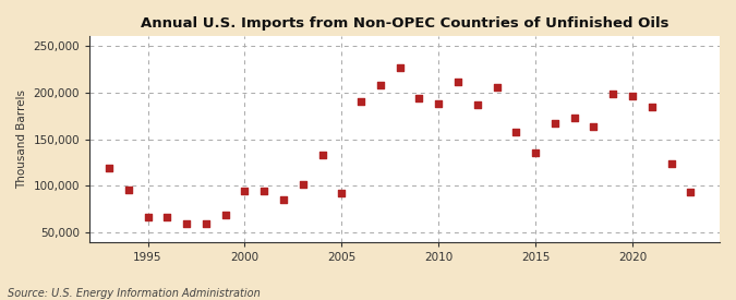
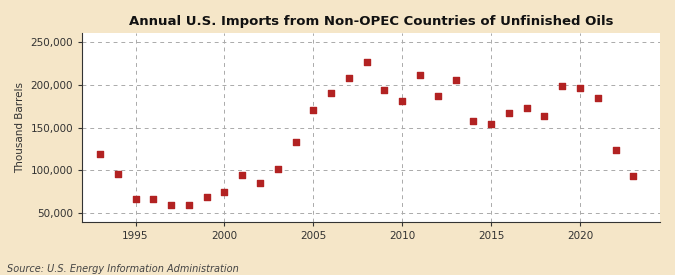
2000: 94,000 -> 75,000
2005: 92,000 -> 170,000
2010: 188,000 -> 181,000
2015: 136,000 -> 154,000
